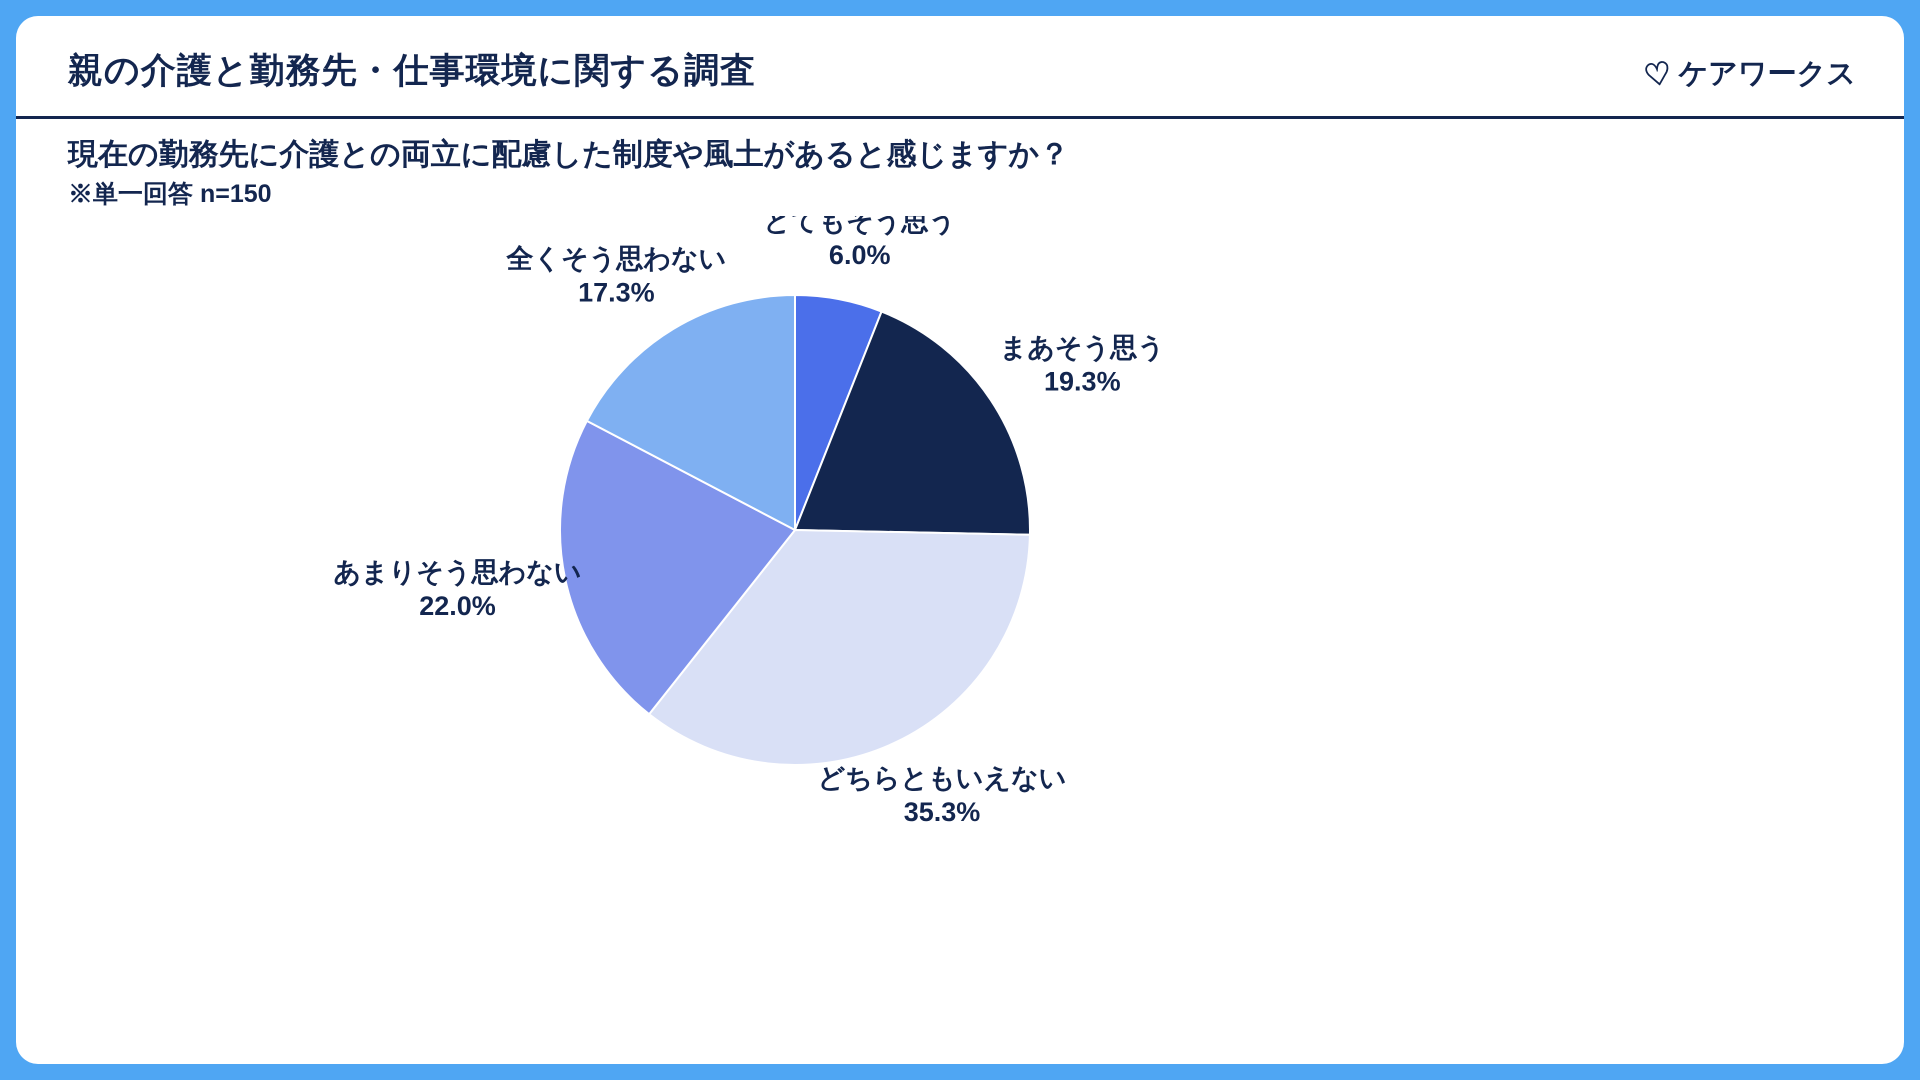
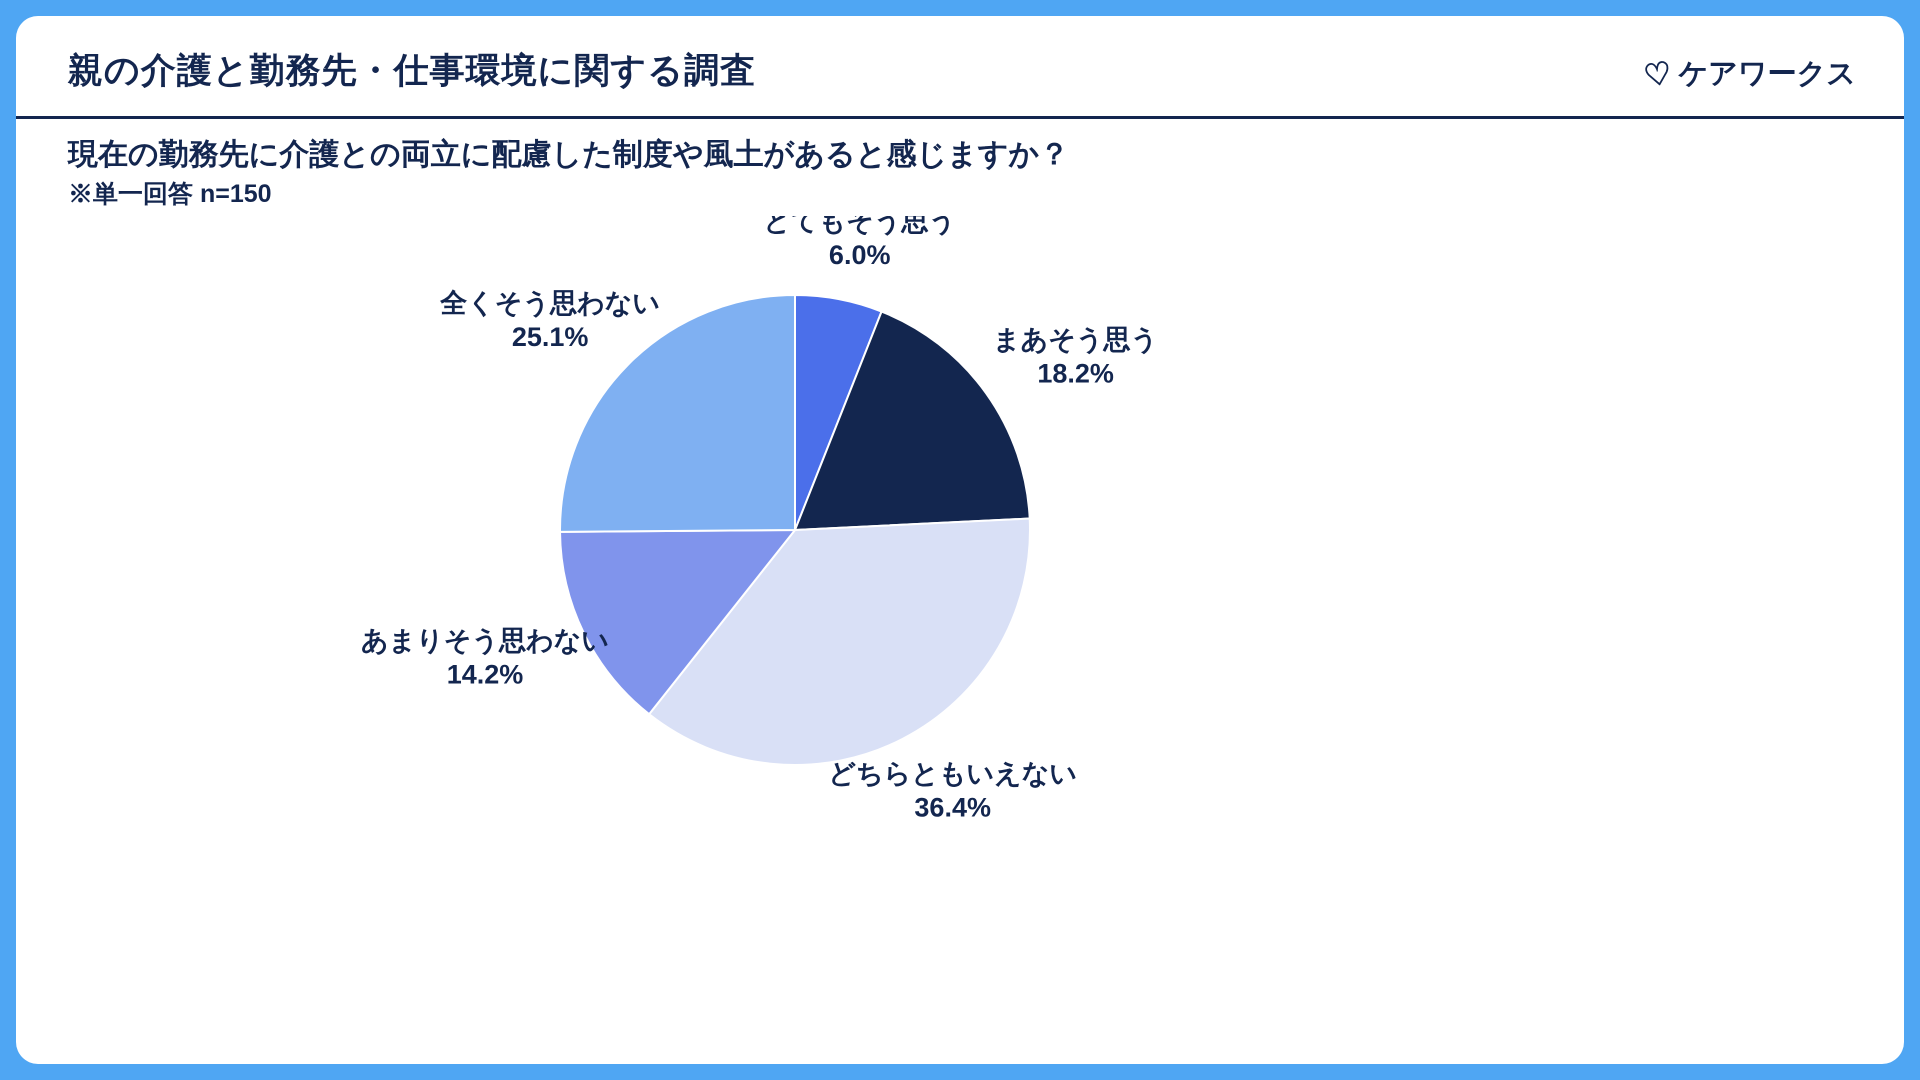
まあそう思う: 19.3% -> 18.2%
どちらともいえない: 35.3% -> 36.4%
あまりそう思わない: 22.0% -> 14.2%
全くそう思わない: 17.3% -> 25.1%
